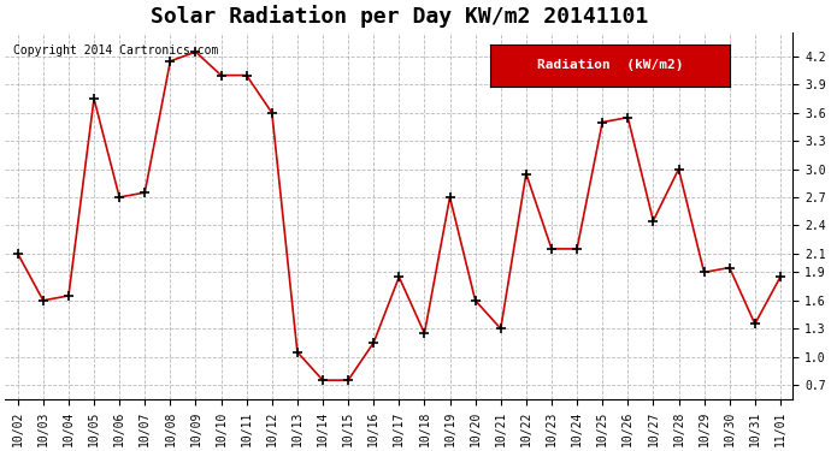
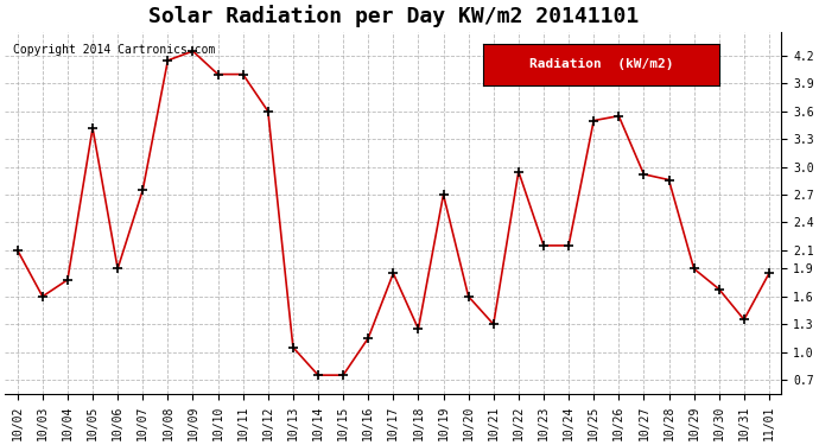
10/04: 1.65 -> 1.78
10/05: 3.75 -> 3.42
10/06: 2.70 -> 1.90
10/27: 2.45 -> 2.92
10/28: 3.00 -> 2.86
10/30: 1.95 -> 1.68
